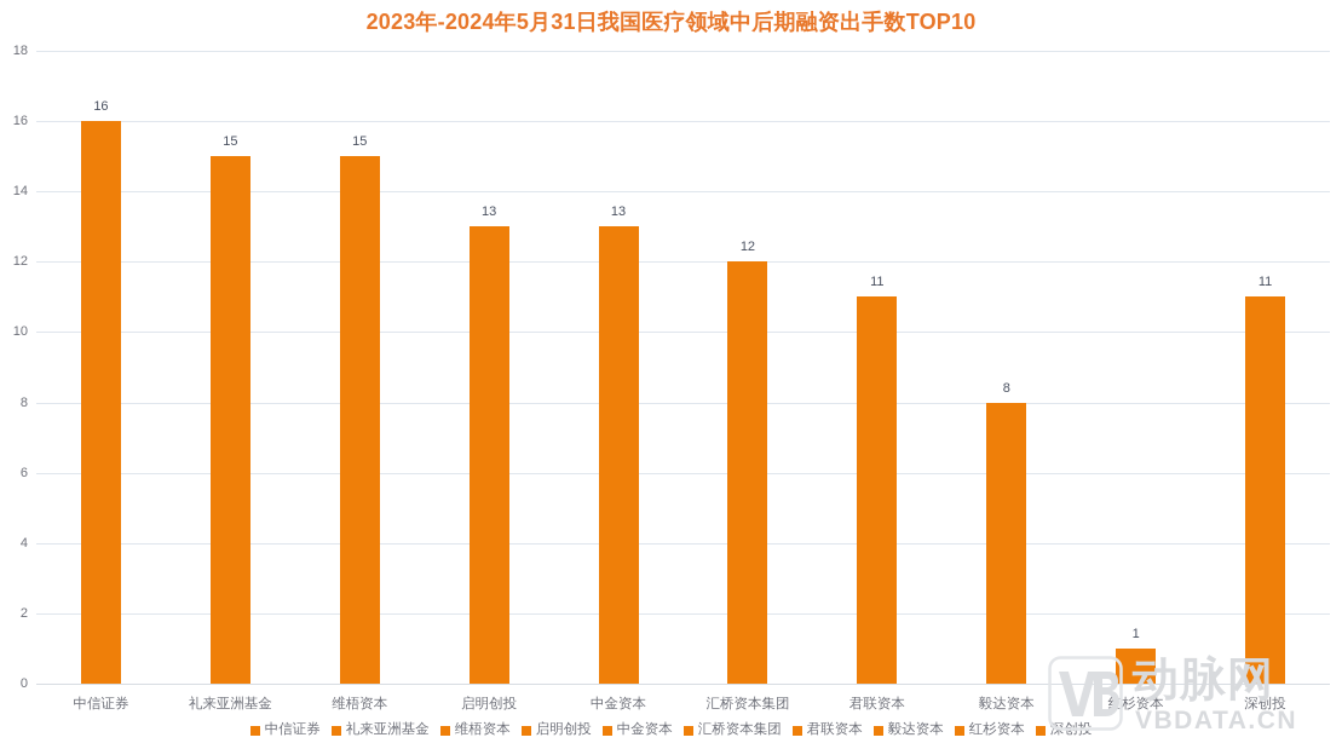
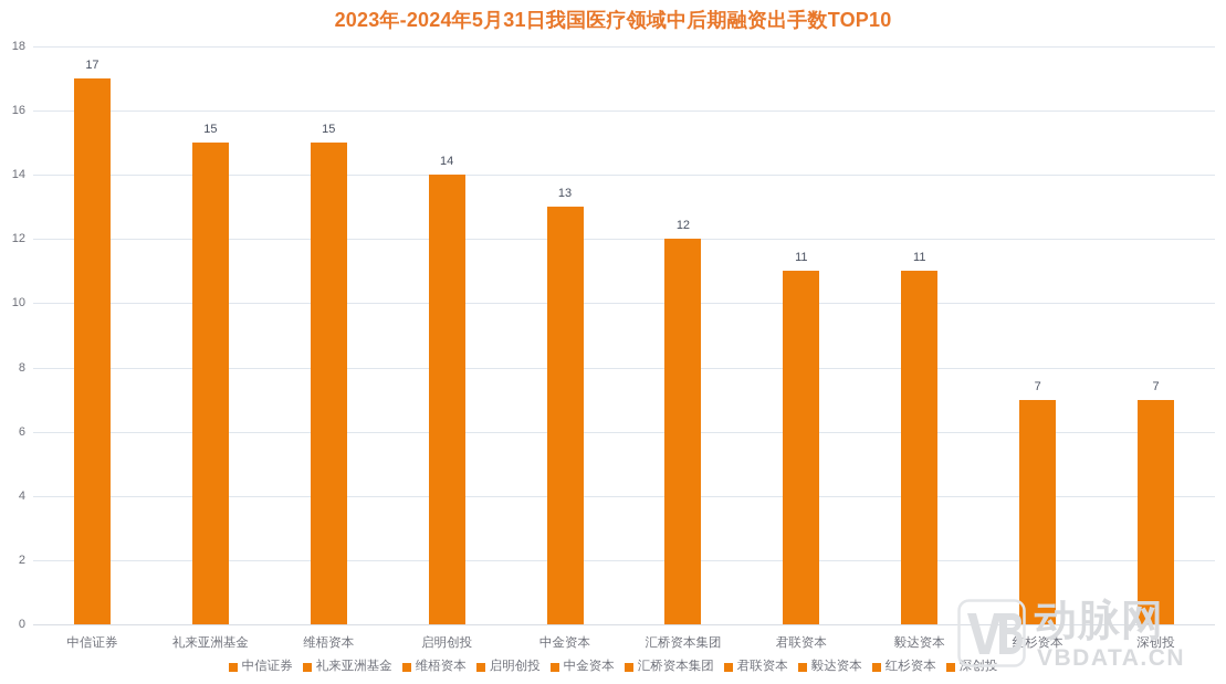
中信证券: 16 -> 17
启明创投: 13 -> 14
毅达资本: 8 -> 11
红杉资本: 1 -> 7
深创投: 11 -> 7
